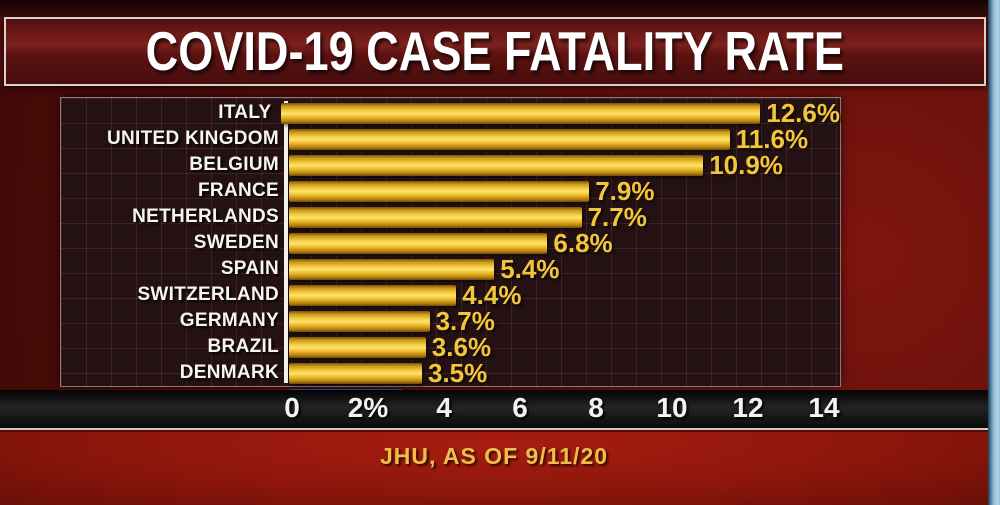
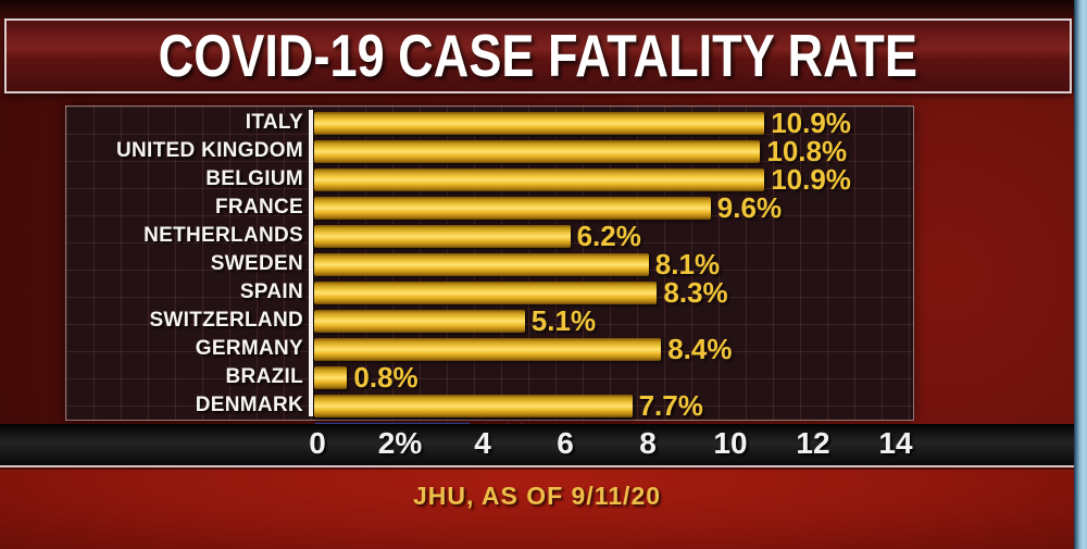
ITALY: 12.6% -> 10.9%
UNITED KINGDOM: 11.6% -> 10.8%
FRANCE: 7.9% -> 9.6%
NETHERLANDS: 7.7% -> 6.2%
SWEDEN: 6.8% -> 8.1%
SPAIN: 5.4% -> 8.3%
SWITZERLAND: 4.4% -> 5.1%
GERMANY: 3.7% -> 8.4%
BRAZIL: 3.6% -> 0.8%
DENMARK: 3.5% -> 7.7%
U.S.: 3.0% -> 3.8%
